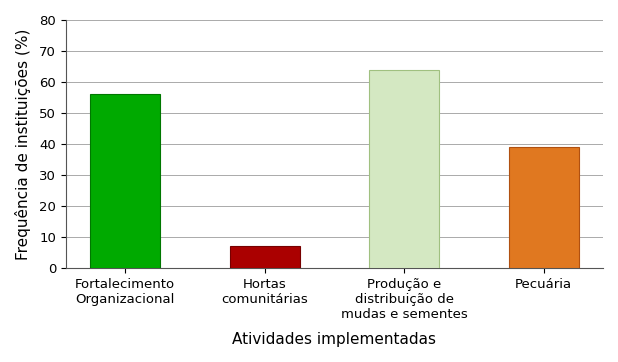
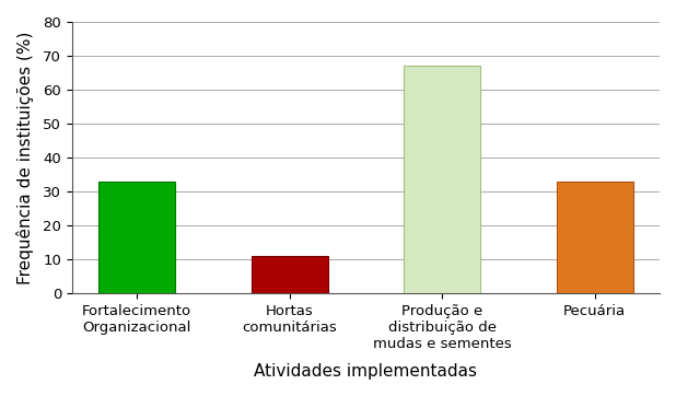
Fortalecimento Organizacional: 56 -> 33
Hortas comunitárias: 7 -> 11
Produção e distribuição de mudas e sementes: 64 -> 67
Pecuária: 39 -> 33
